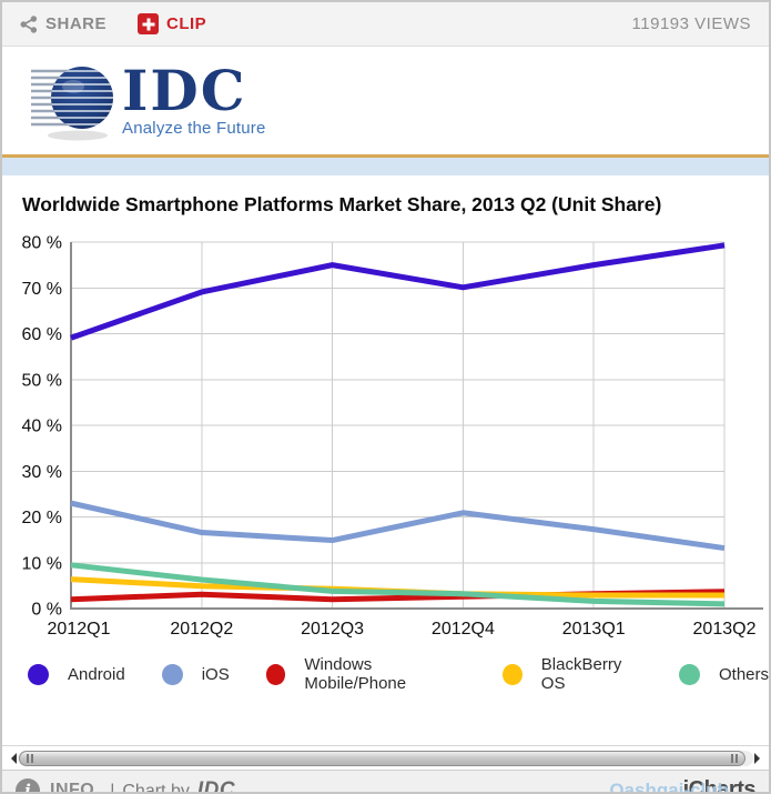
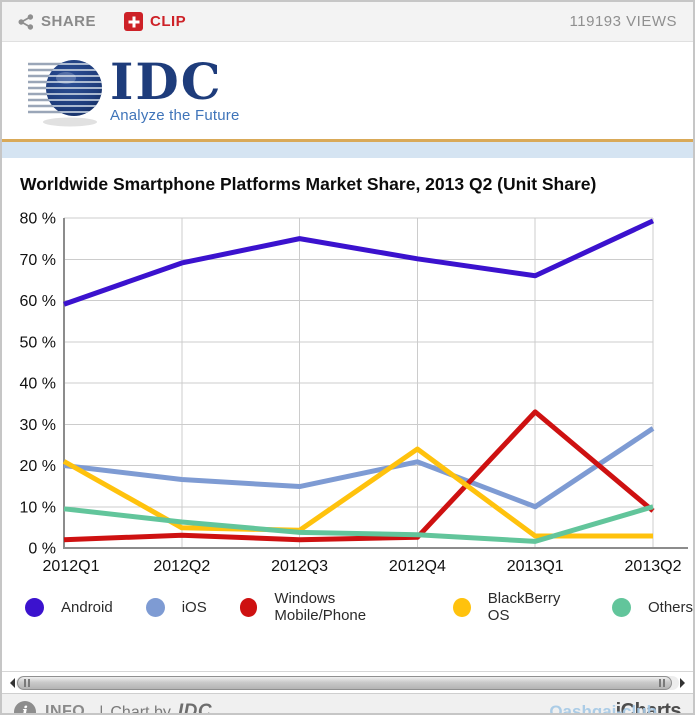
iOS/2012Q1: 23% -> 20%
BlackBerry OS/2012Q1: 6% -> 21%
BlackBerry OS/2012Q4: 3% -> 24%
Android/2013Q1: 75% -> 66%
iOS/2013Q1: 17% -> 10%
Windows Mobile/Phone/2013Q1: 3% -> 33%
iOS/2013Q2: 13% -> 29%
Windows Mobile/Phone/2013Q2: 4% -> 9%
Others/2013Q2: 1% -> 10%
